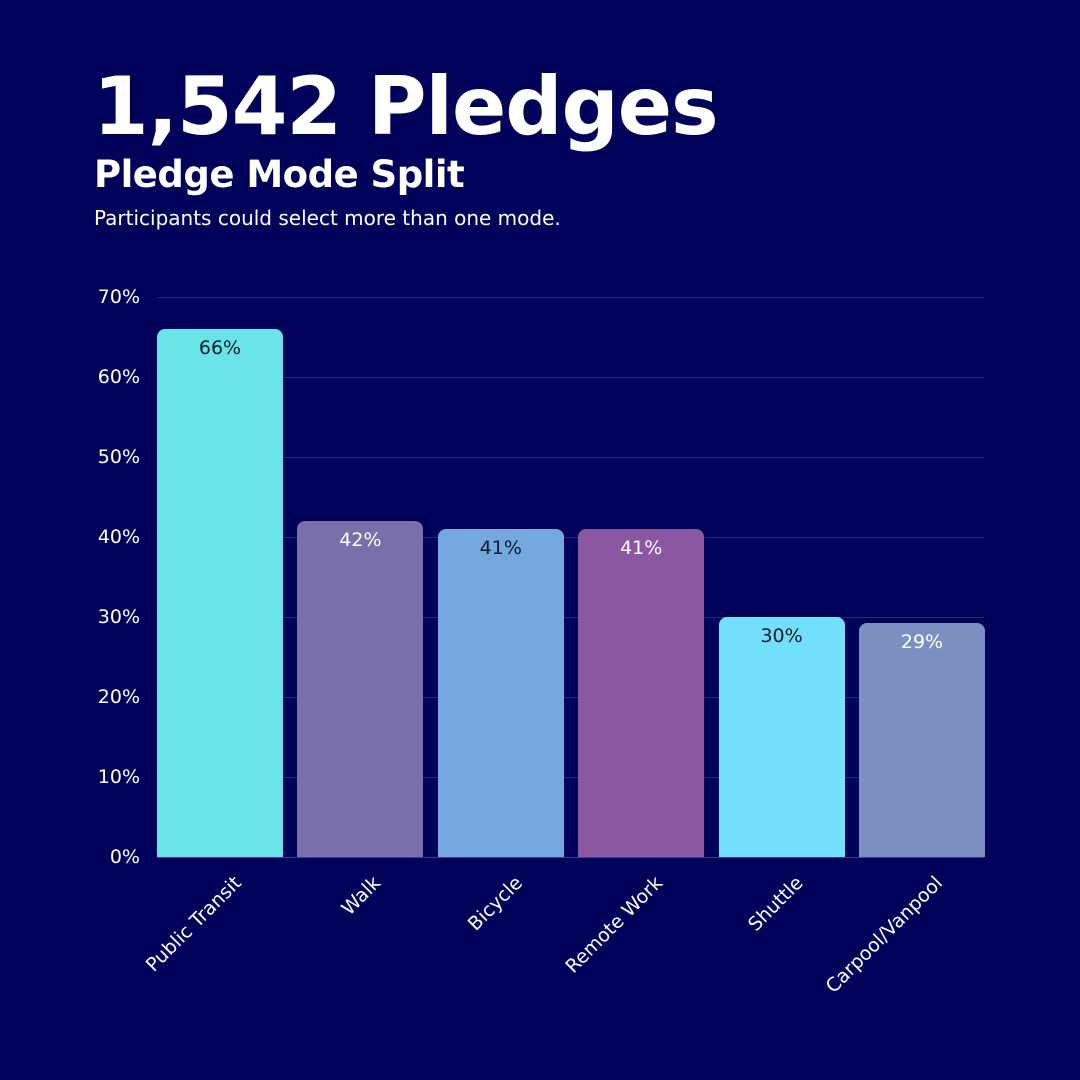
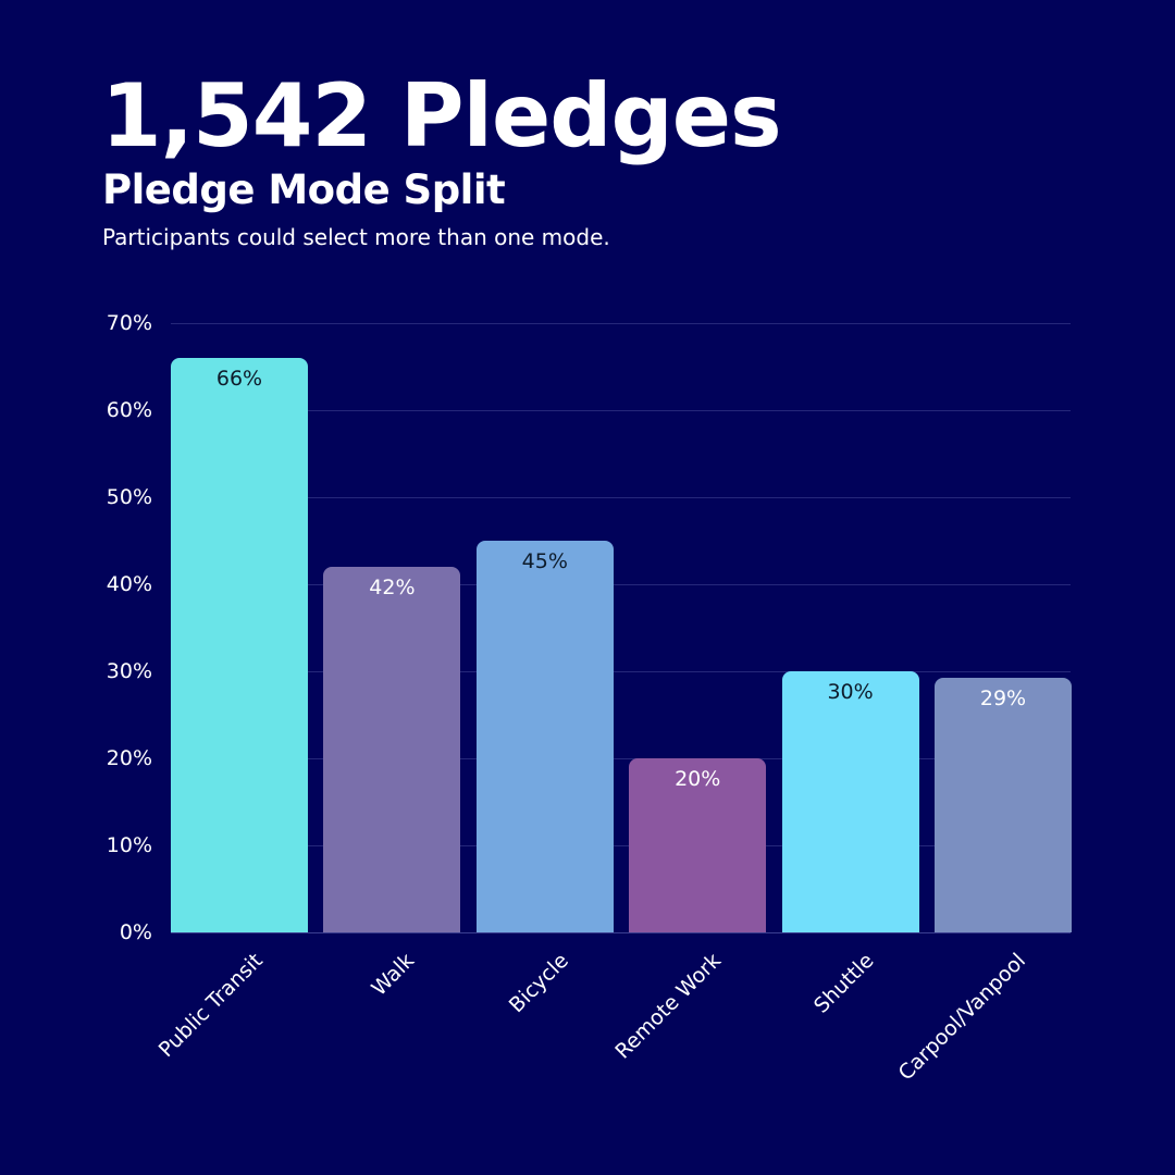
Bicycle: 41% -> 45%
Remote Work: 41% -> 20%
